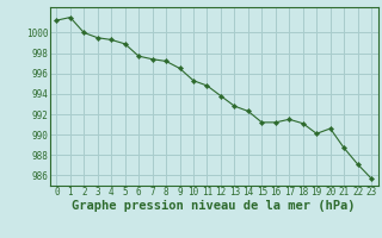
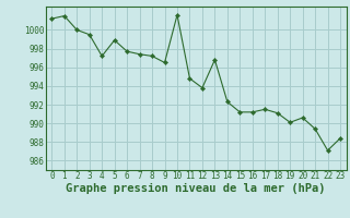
4: 999.3 -> 997.2
10: 995.3 -> 1001.6
13: 992.8 -> 996.8
21: 988.7 -> 989.4
23: 985.7 -> 988.4
